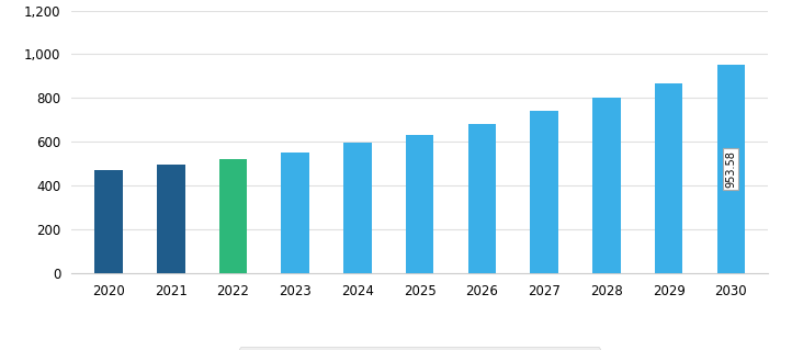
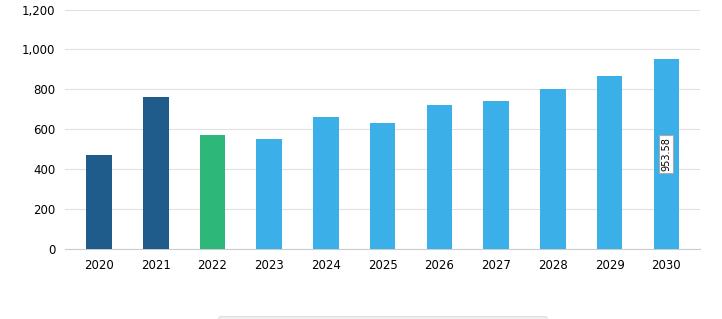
2021: 500 -> 760
2022: 520 -> 570
2024: 600 -> 660
2026: 680 -> 720
